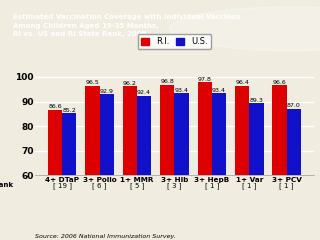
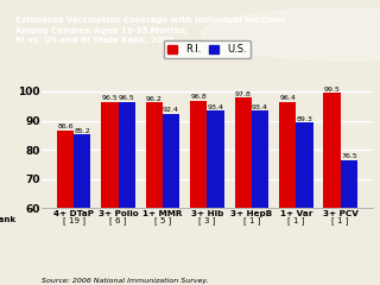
U.S./3+ Polio: 92.9 -> 96.5
R.I./3+ PCV: 96.6 -> 99.5
U.S./3+ PCV: 87.0 -> 76.5
